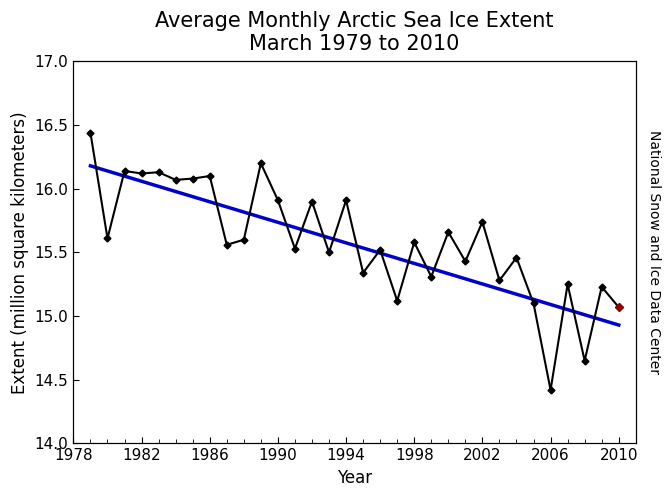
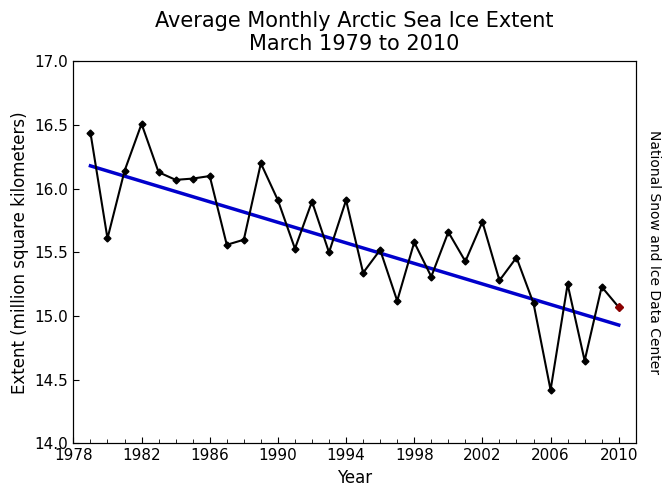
1982: 16.12 -> 16.51
